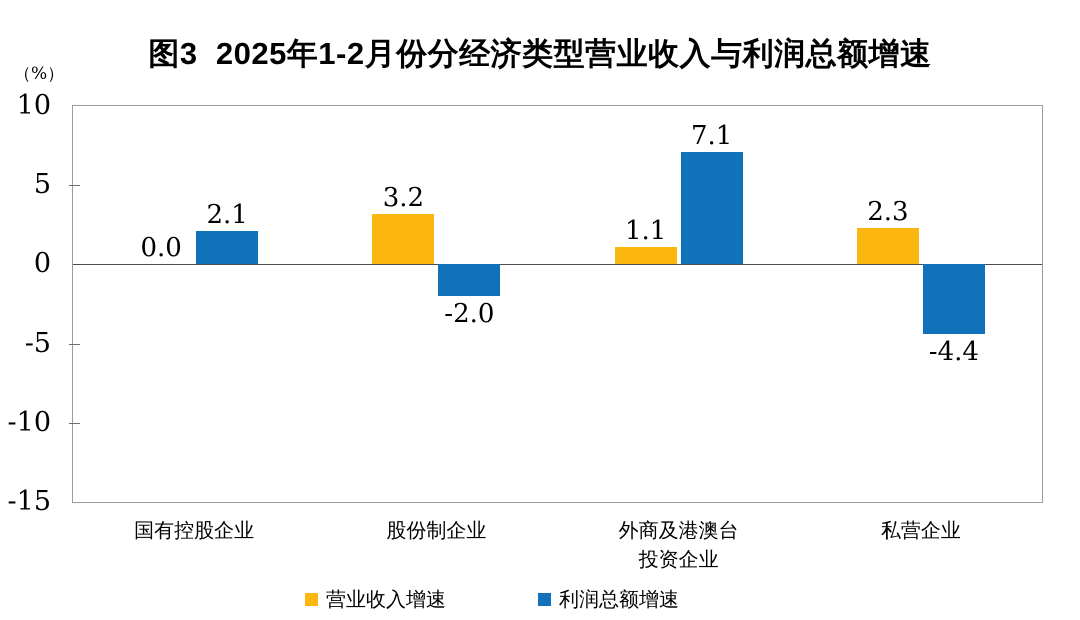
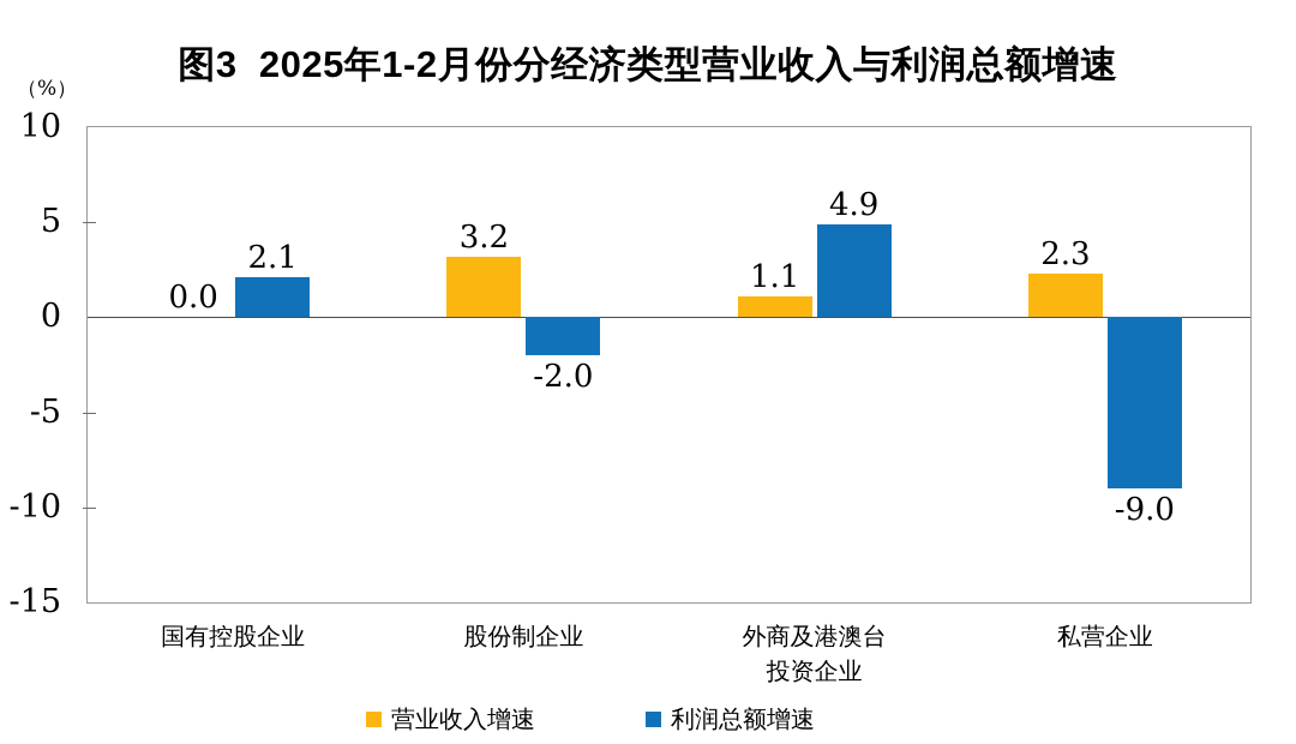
利润总额增速/外商及港澳台 投资企业: 7.1 -> 4.9
利润总额增速/私营企业: -4.4 -> -9.0
